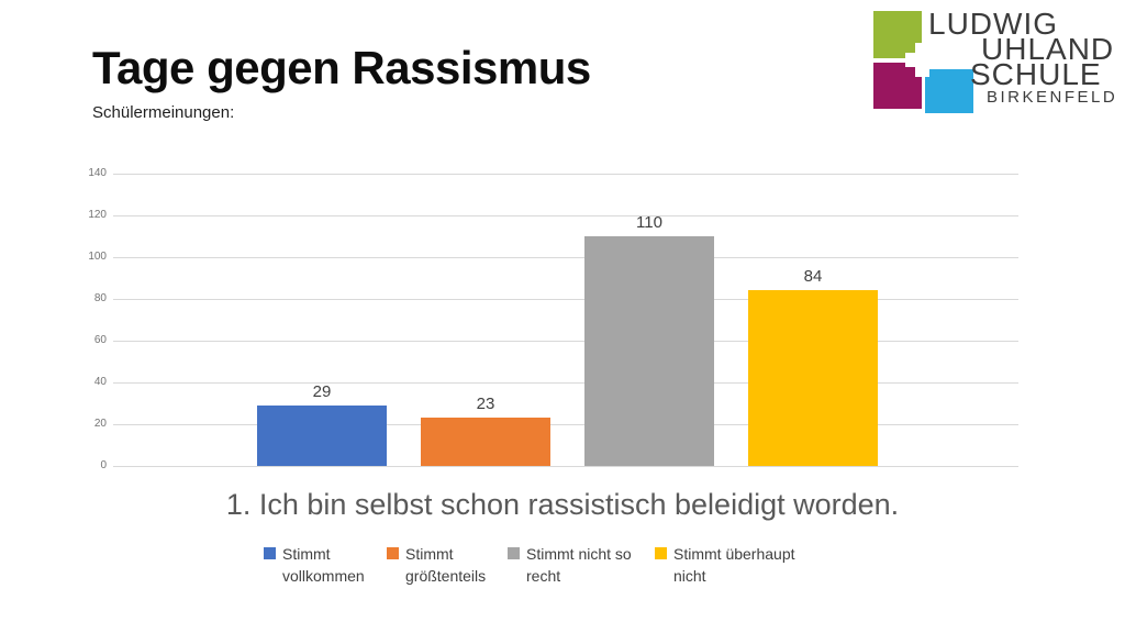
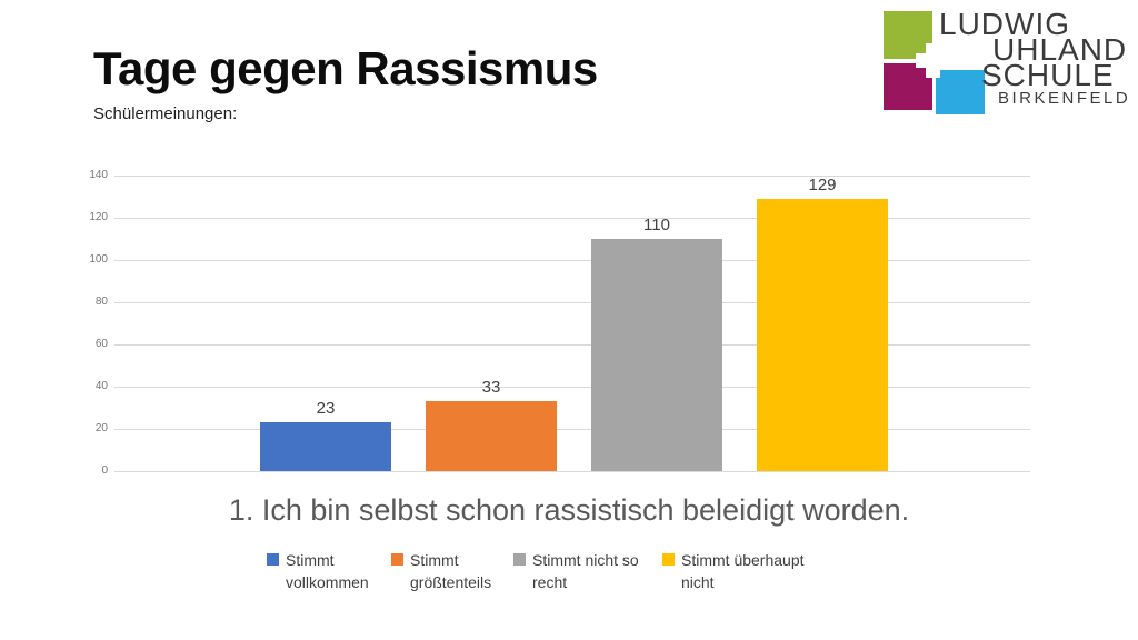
Stimmt vollkommen: 29 -> 23
Stimmt größtenteils: 23 -> 33
Stimmt überhaupt nicht: 84 -> 129
